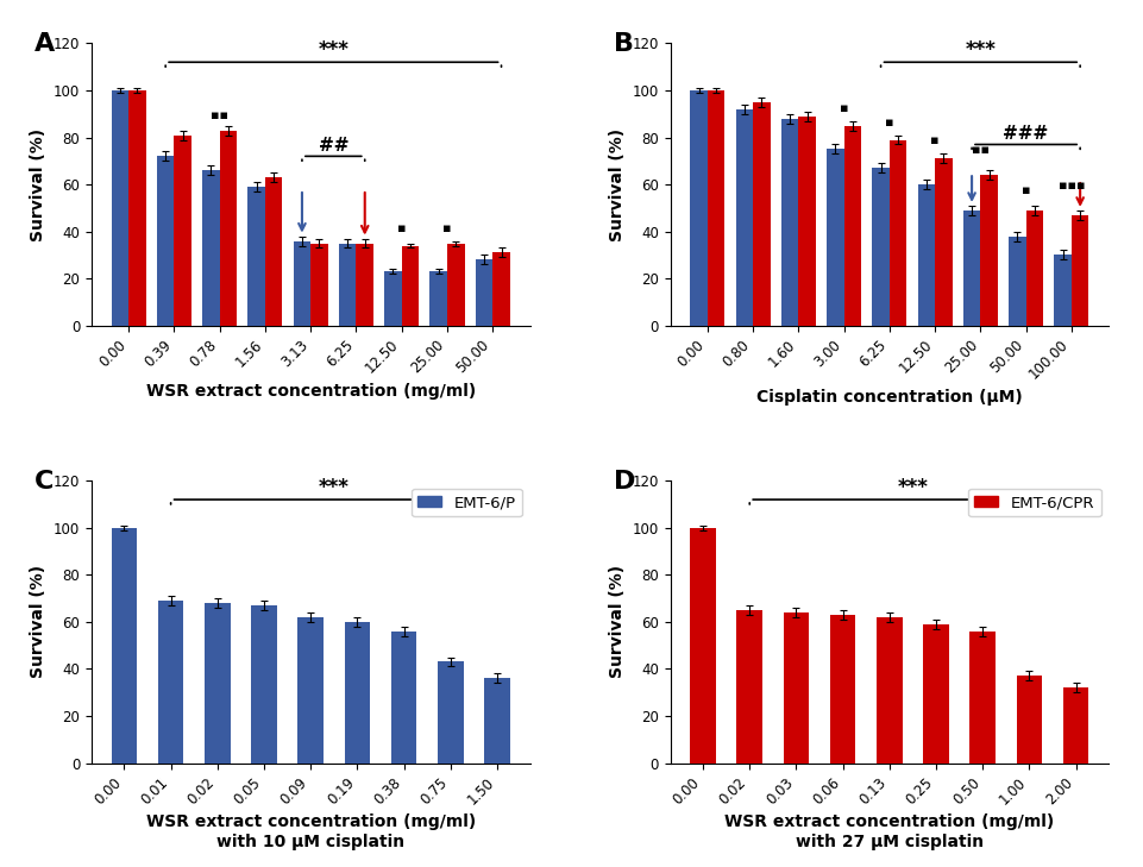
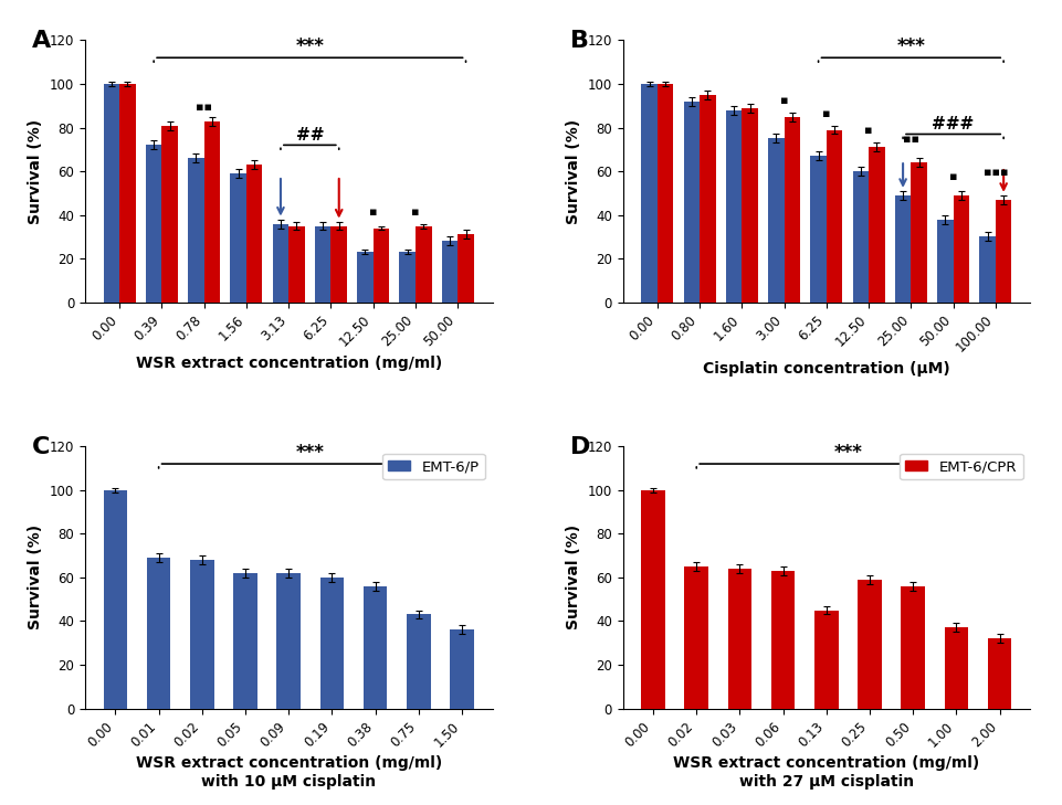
0.05: 67 -> 62
0.13: 62 -> 45
